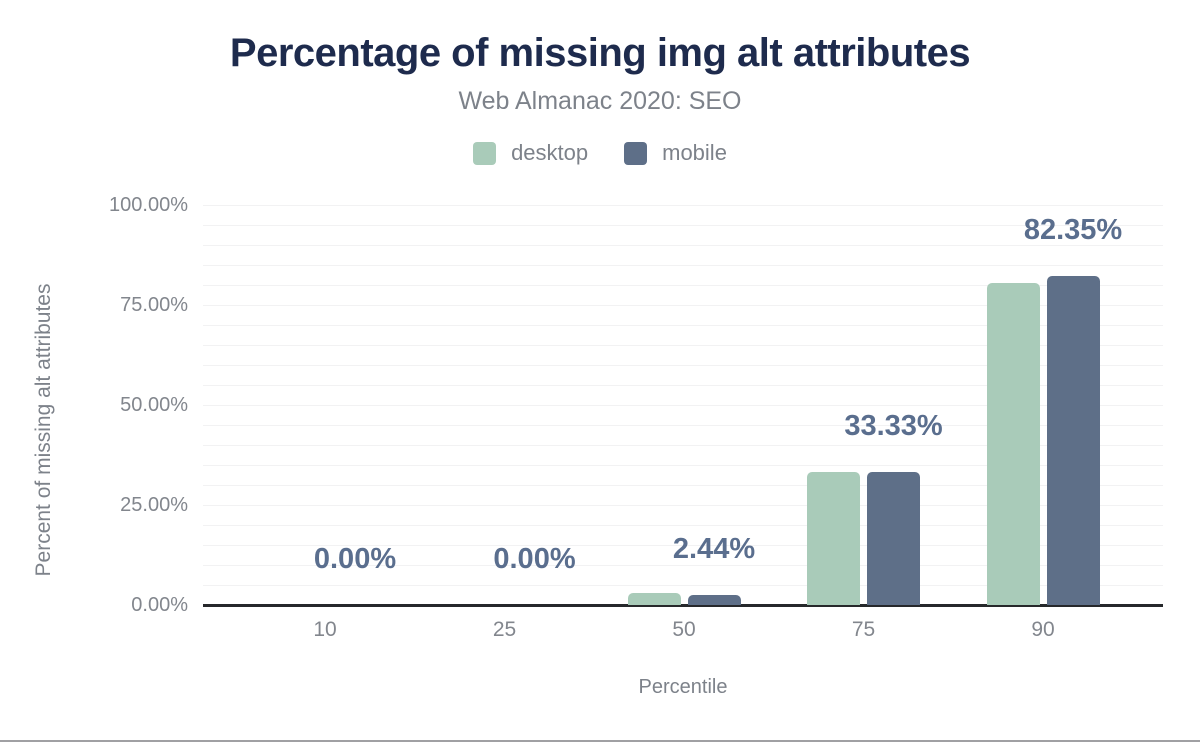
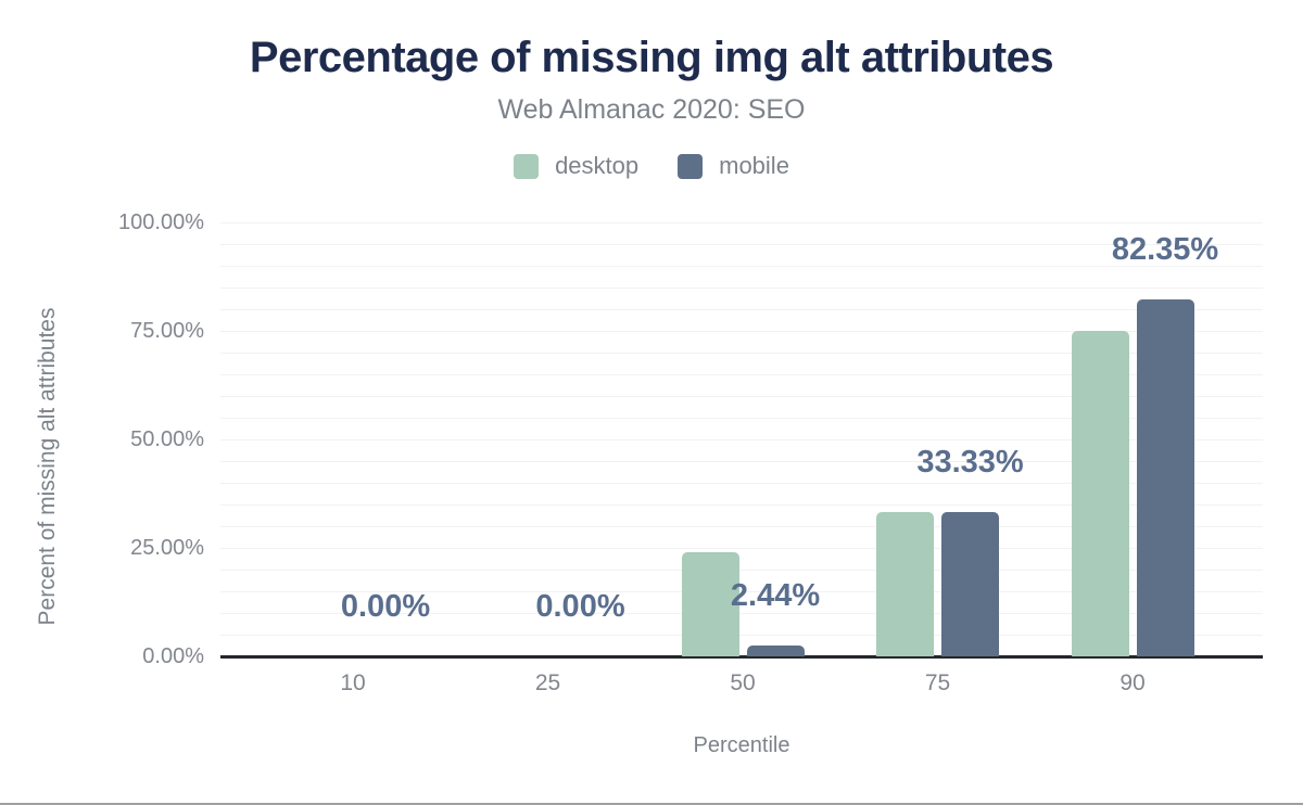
desktop/50: 3% -> 24%
desktop/90: 80% -> 75%
